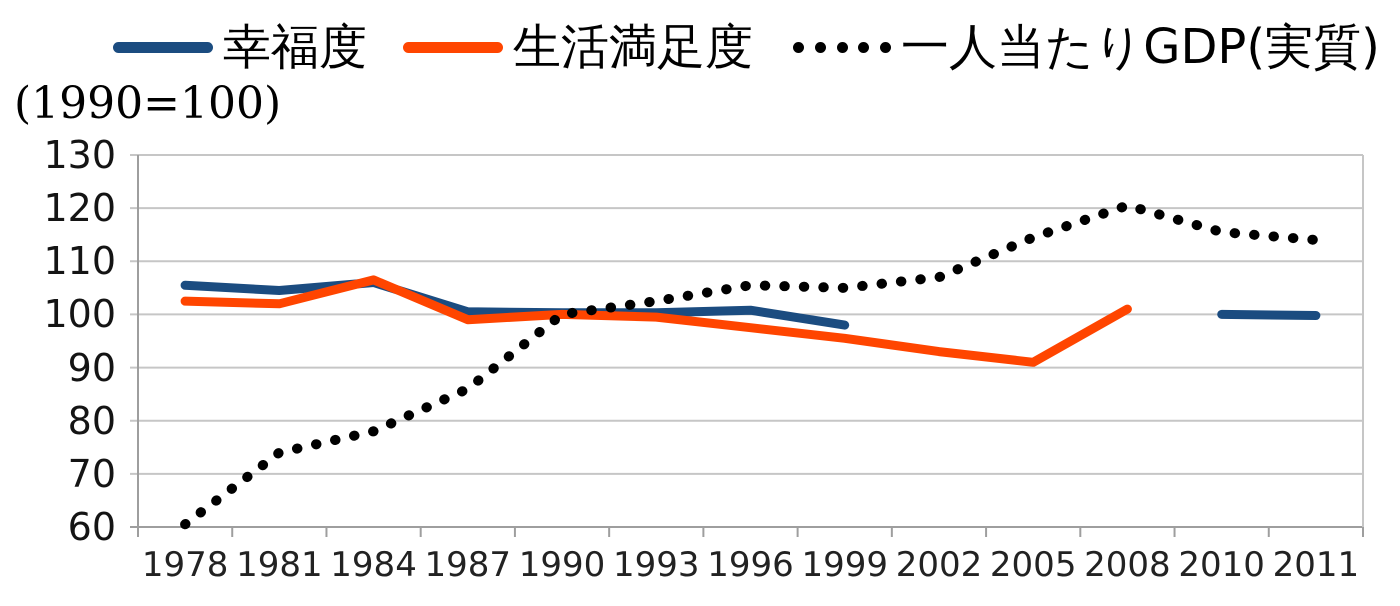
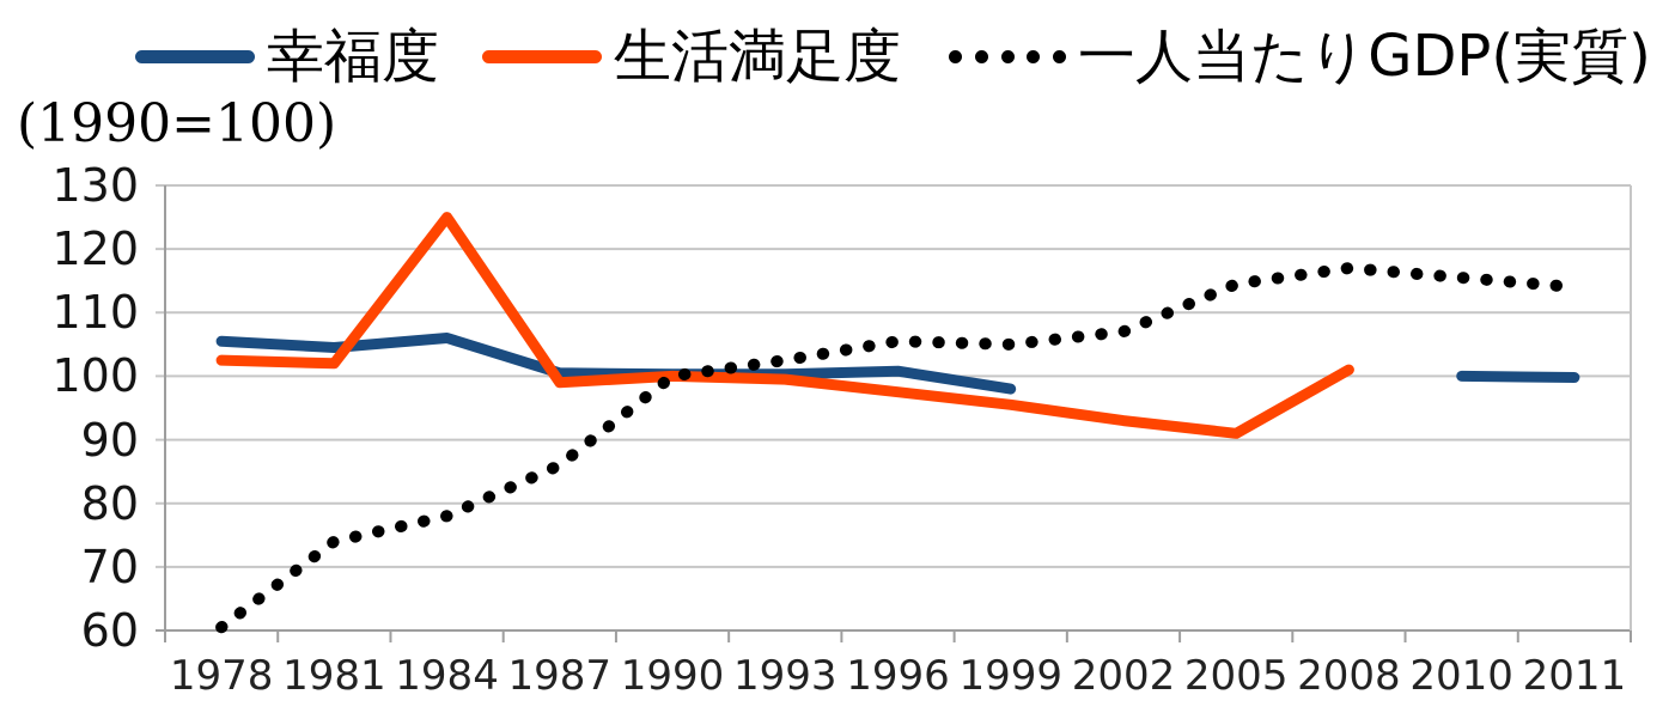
生活満足度/1984: 106 -> 125
一人当たりGDP(実質)/2008: 120 -> 117
